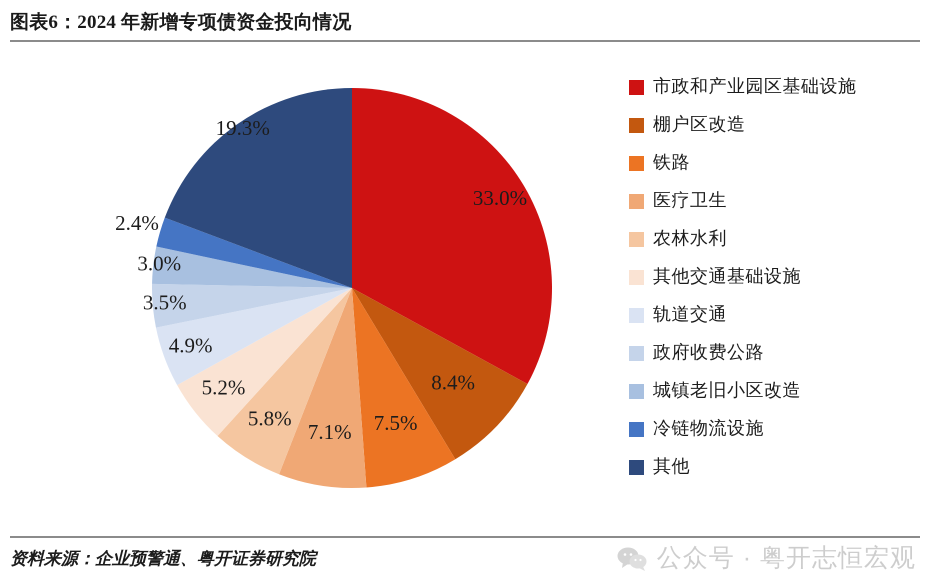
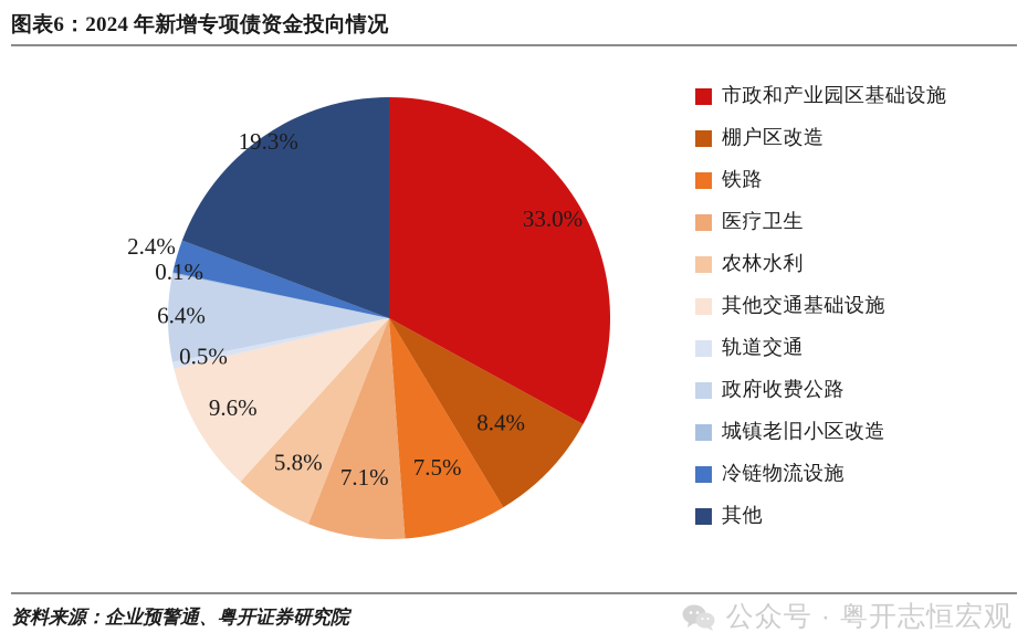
其他交通基础设施: 5.2% -> 9.6%
轨道交通: 4.9% -> 0.5%
政府收费公路: 3.5% -> 6.4%
城镇老旧小区改造: 3.0% -> 0.1%
